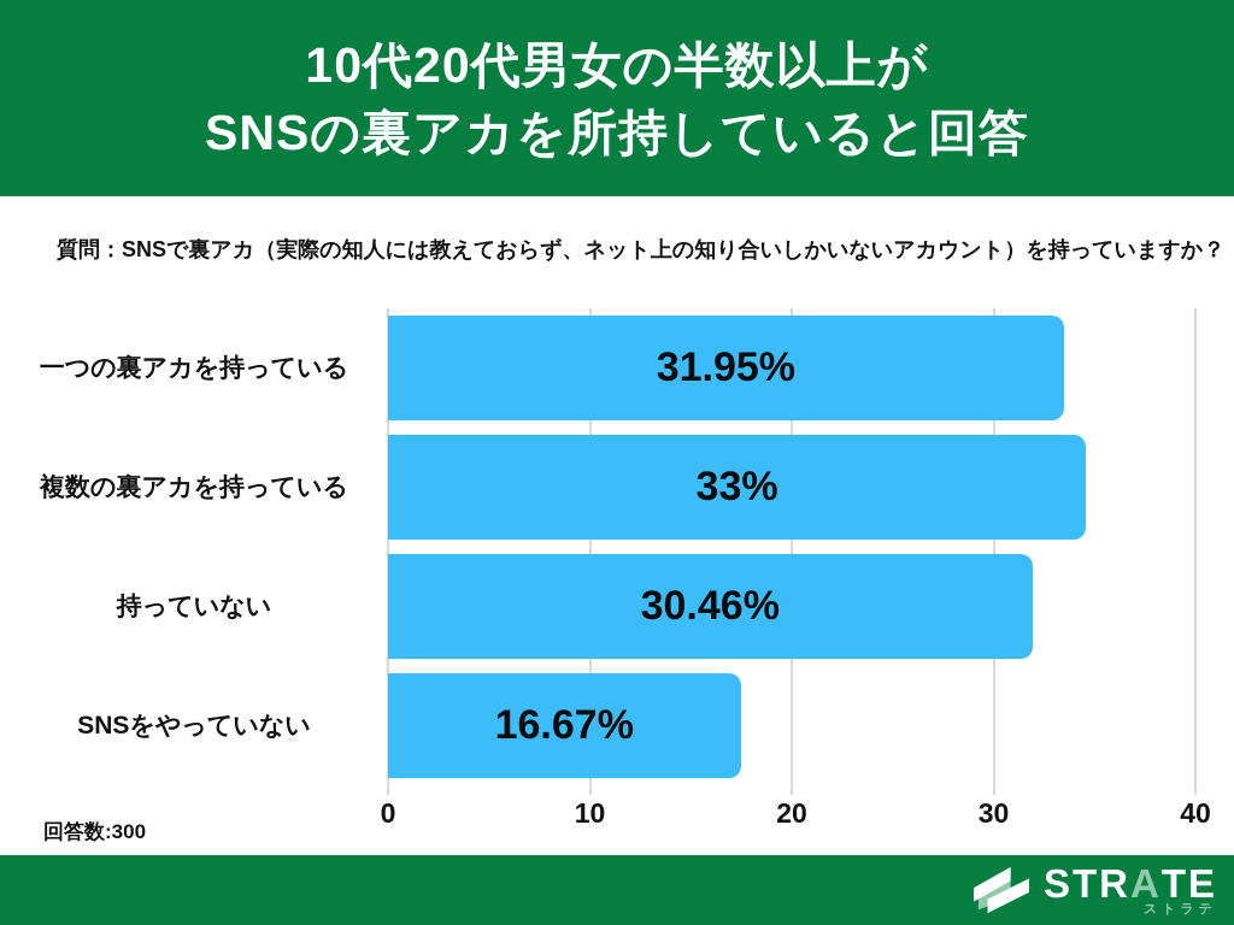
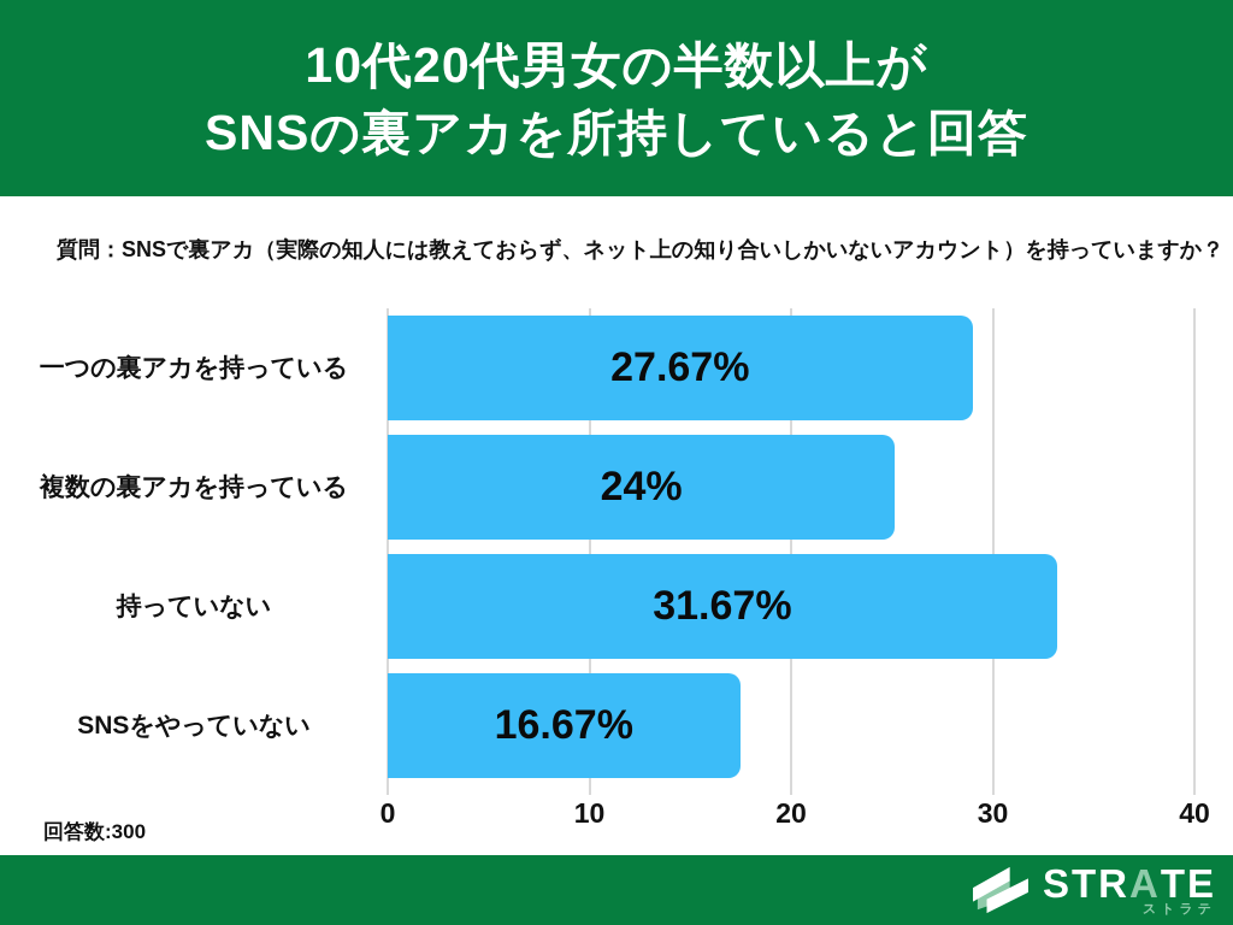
一つの裏アカを持っている: 31.95% -> 27.67%
複数の裏アカを持っている: 33% -> 24%
持っていない: 30.46% -> 31.67%
